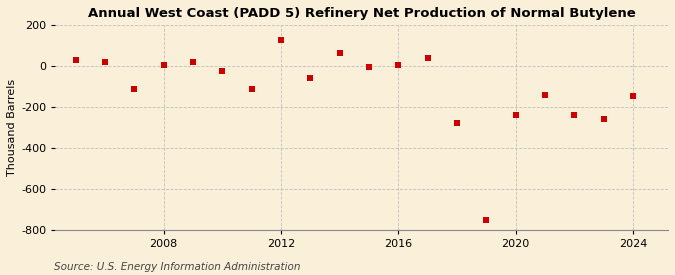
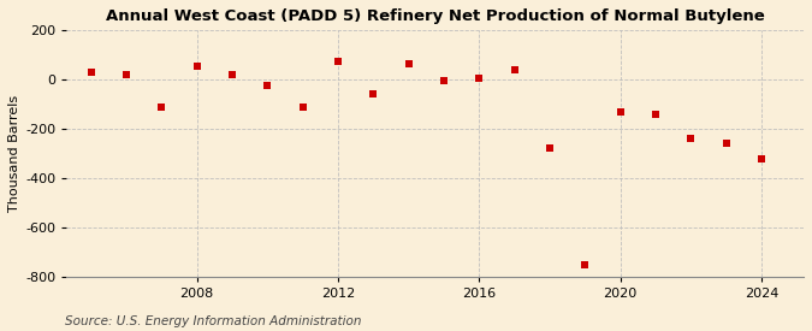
2008: 5 -> 55
2012: 130 -> 75
2020: -240 -> -130
2024: -145 -> -320
